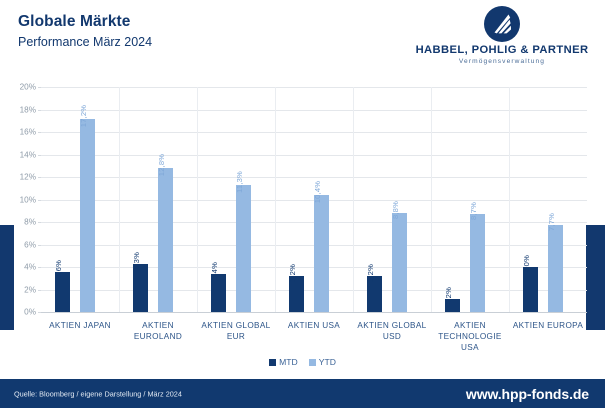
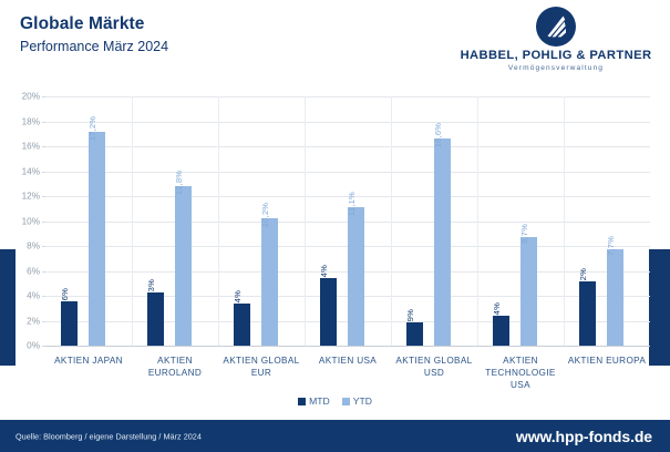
YTD/AKTIEN GLOBAL EUR: 11,3% -> 10,2%
MTD/AKTIEN USA: 3,2% -> 5,4%
YTD/AKTIEN USA: 10,4% -> 11,1%
MTD/AKTIEN GLOBAL USD: 3,2% -> 1,9%
YTD/AKTIEN GLOBAL USD: 8,8% -> 16,6%
MTD/AKTIEN TECHNOLOGIE USA: 1,2% -> 2,4%
MTD/AKTIEN EUROPA: 4,0% -> 5,2%
